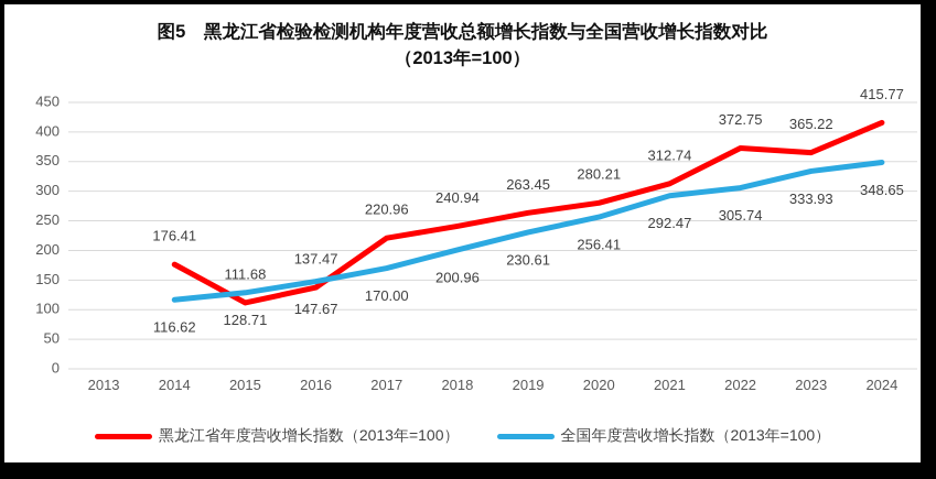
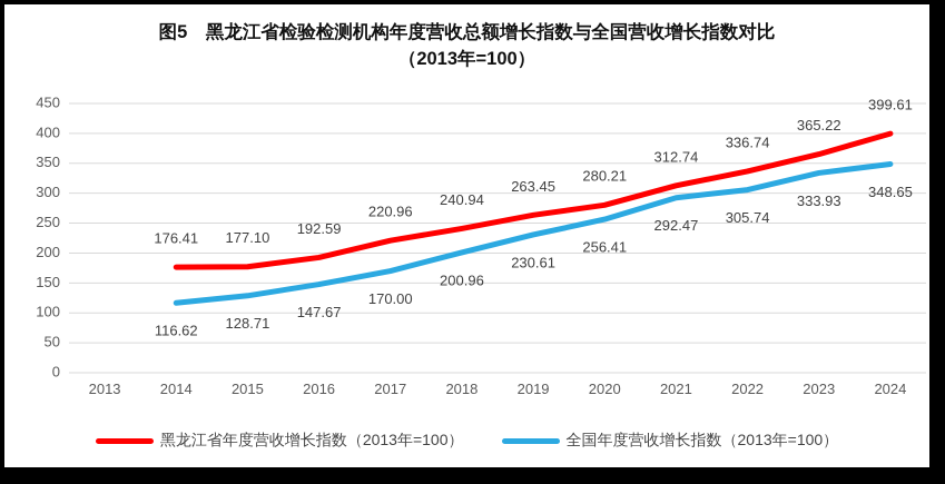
黑龙江省年度营收增长指数（2013年=100）/2015: 111.68 -> 177.10
黑龙江省年度营收增长指数（2013年=100）/2016: 137.47 -> 192.59
黑龙江省年度营收增长指数（2013年=100）/2022: 372.75 -> 336.74
黑龙江省年度营收增长指数（2013年=100）/2024: 415.77 -> 399.61
